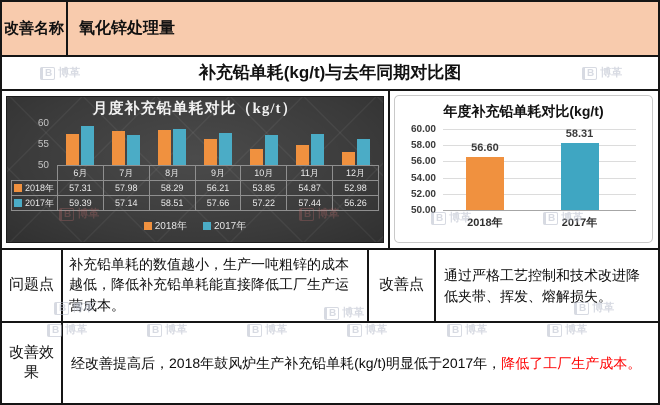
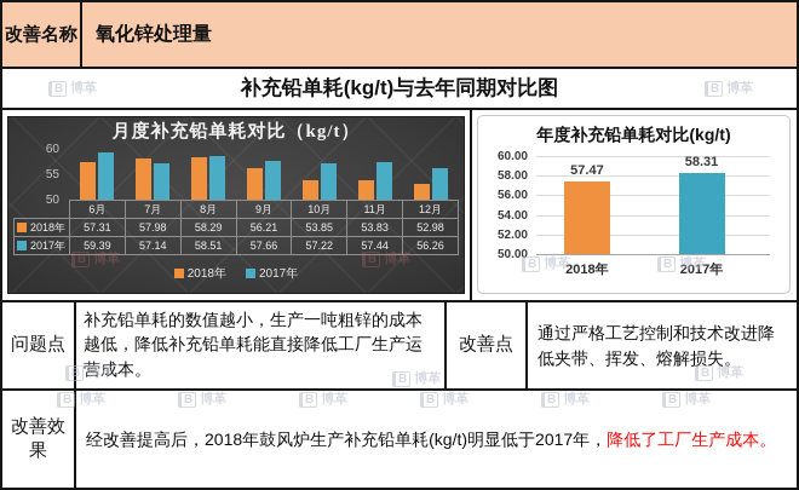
月度补充铅单耗对比（kg/t）/2018年/11月: 54.87 -> 53.83
年度补充铅单耗对比(kg/t)/2018年: 56.60 -> 57.47
